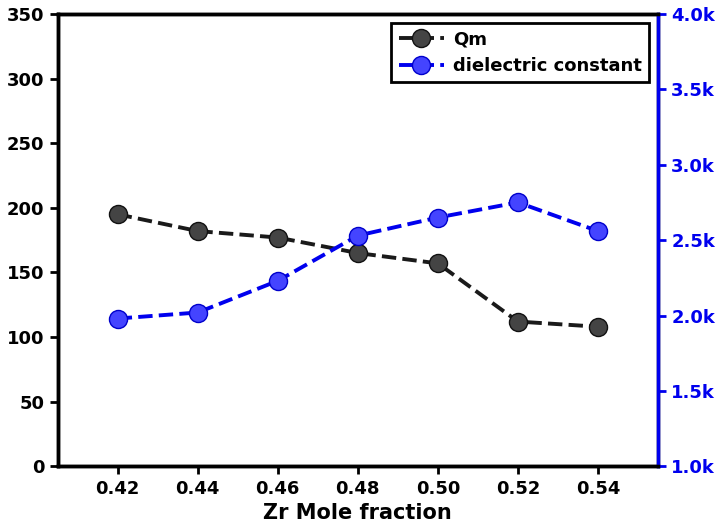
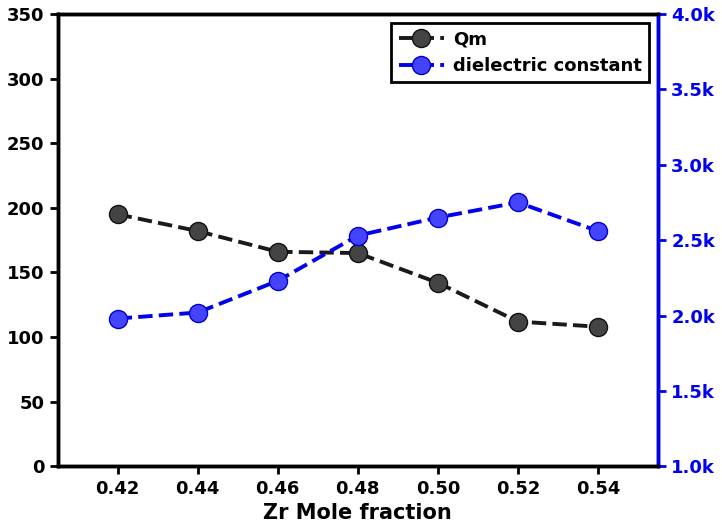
Qm/0.46: 177 -> 166
Qm/0.50: 157 -> 142
